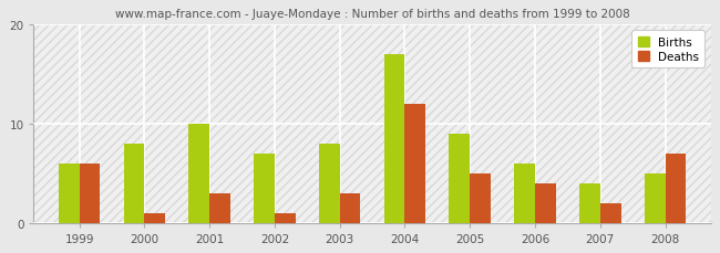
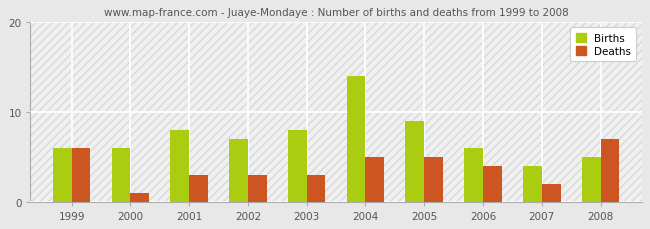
Births/2000: 8 -> 6
Births/2001: 10 -> 8
Deaths/2002: 1 -> 3
Births/2004: 17 -> 14
Deaths/2004: 12 -> 5
